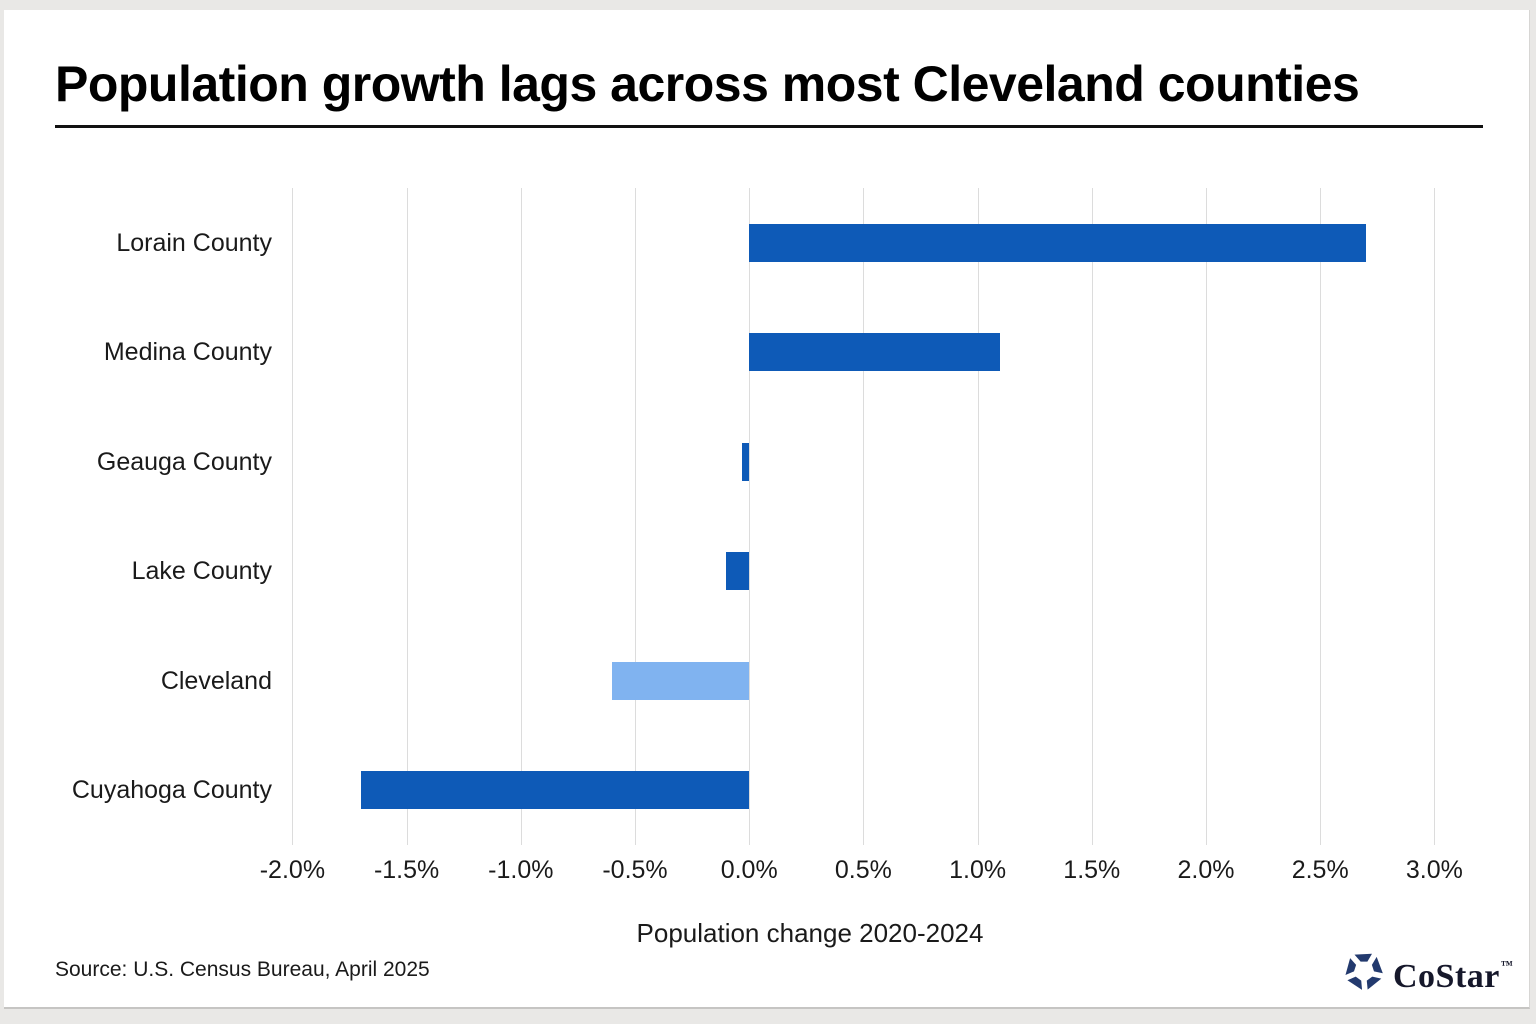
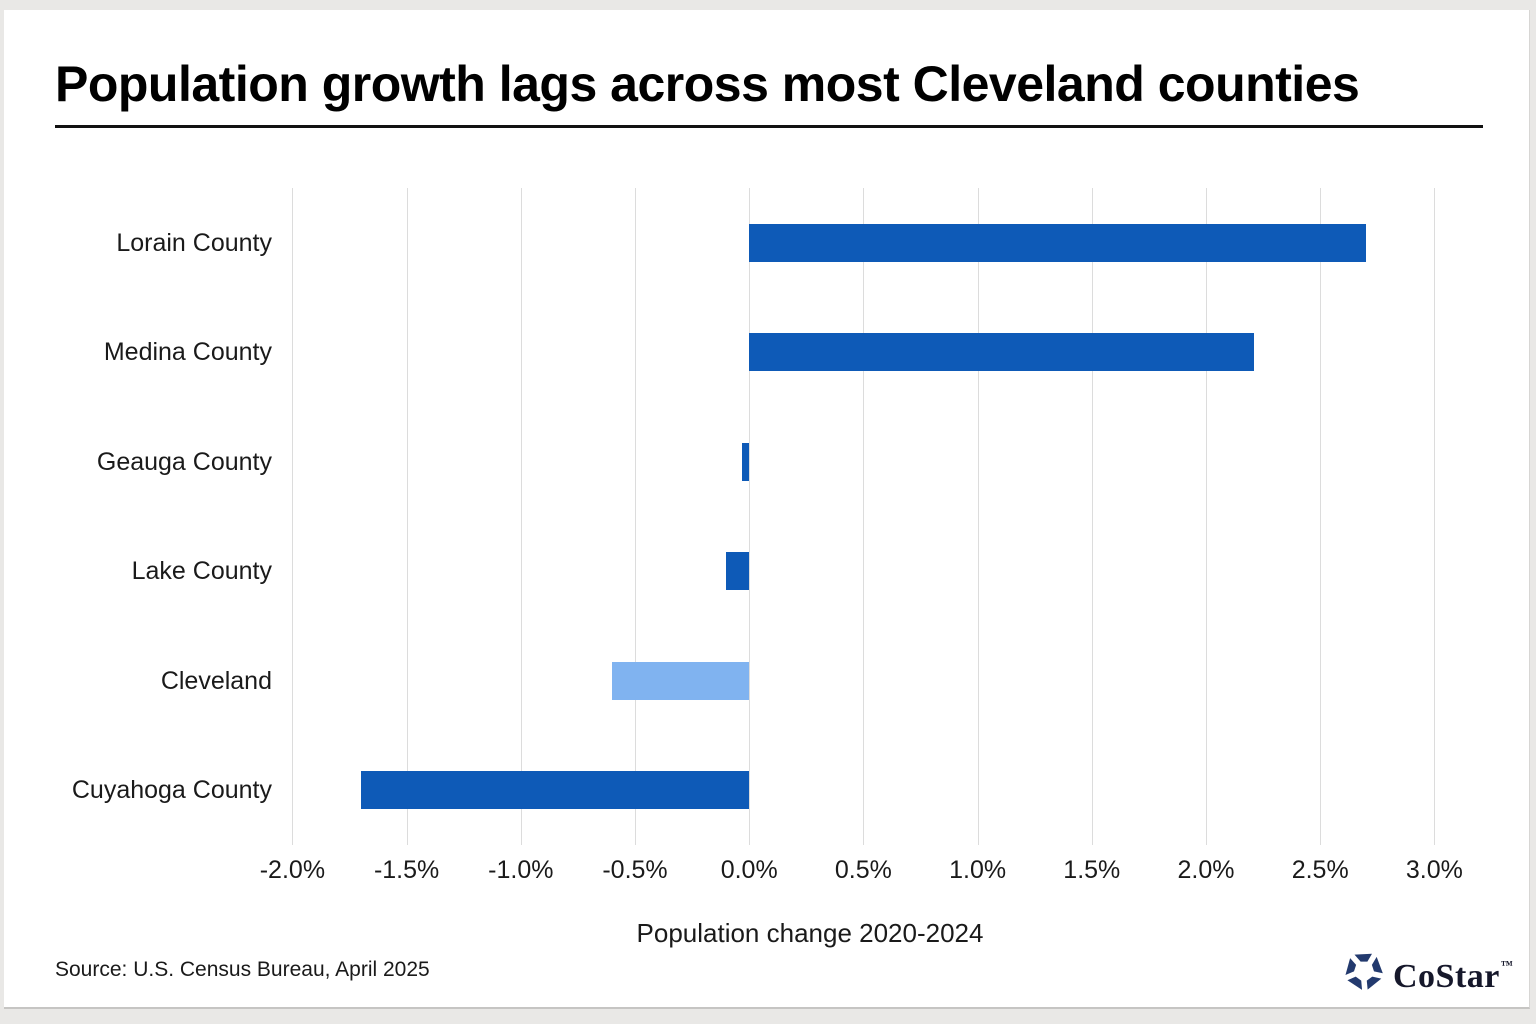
Medina County: 1.10% -> 2.21%
